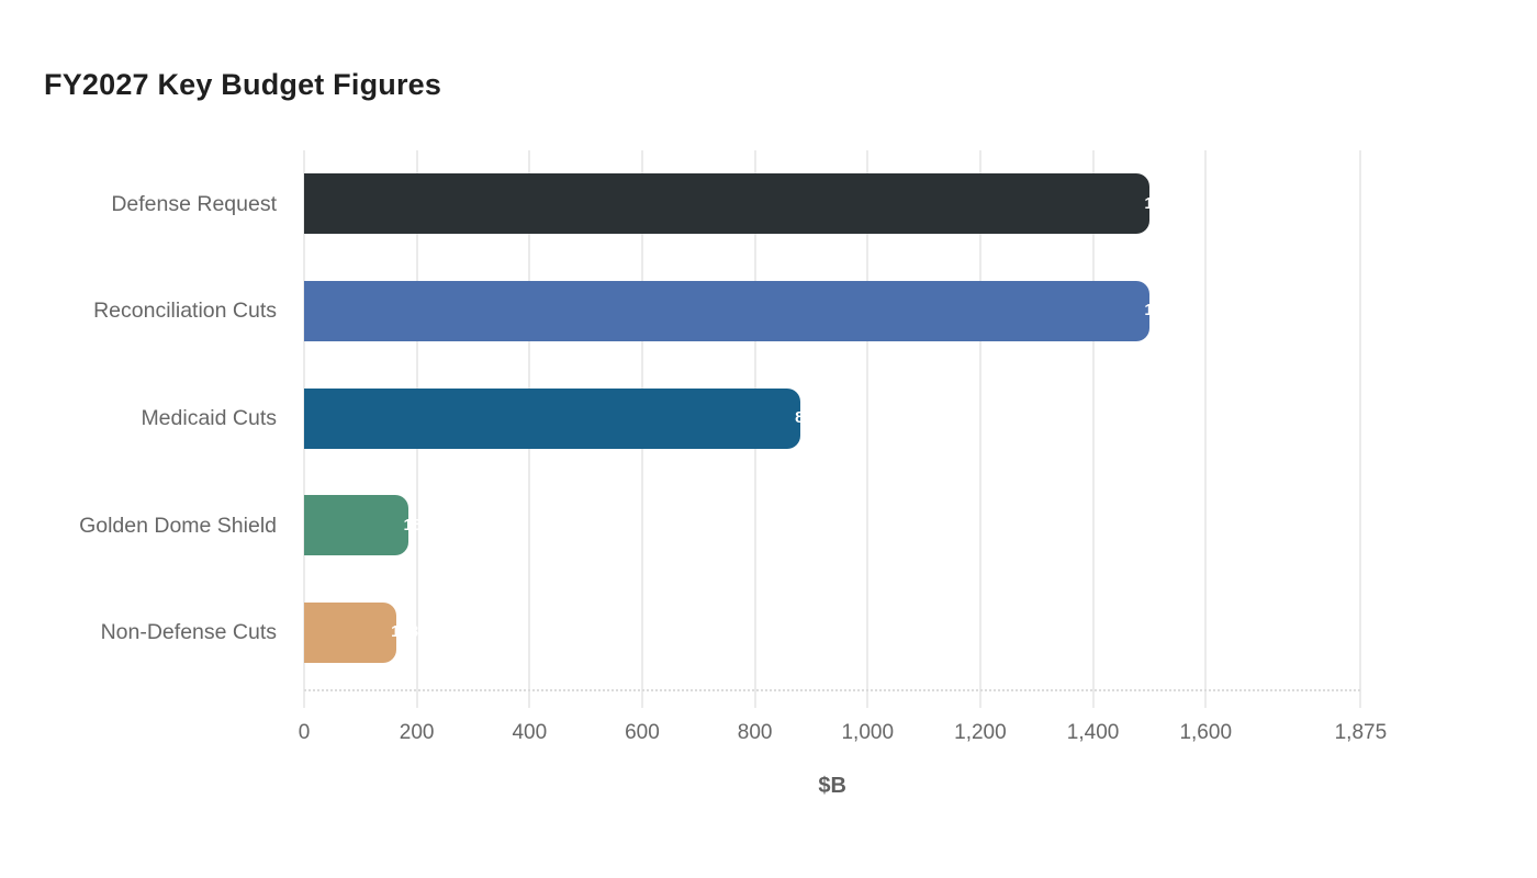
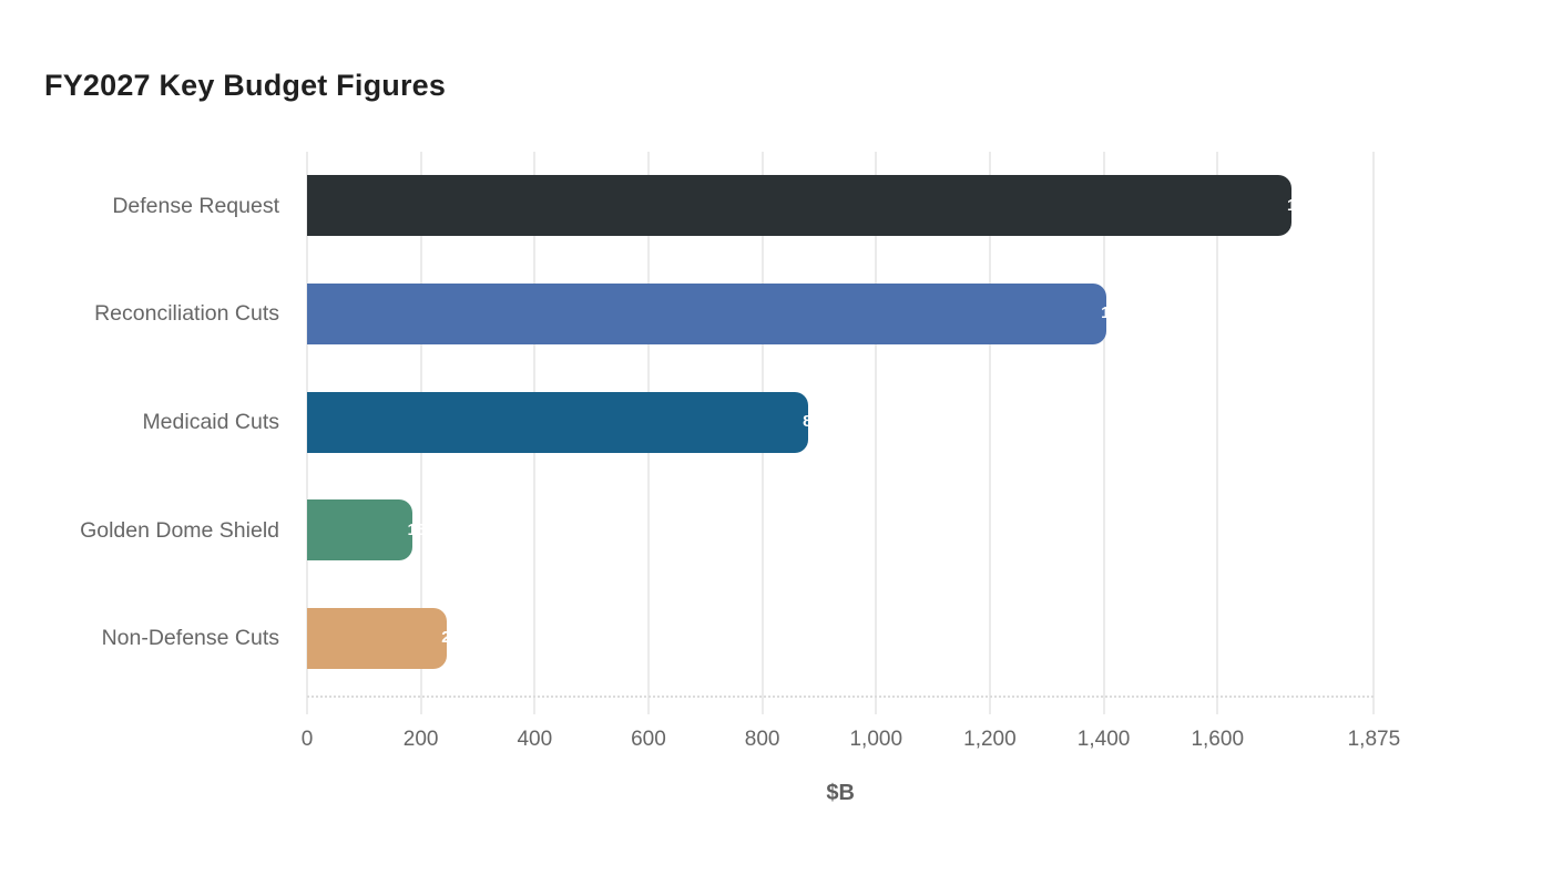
Defense Request: 1,500 -> 1,731
Reconciliation Cuts: 1,500 -> 1,404
Non-Defense Cuts: 163 -> 245
